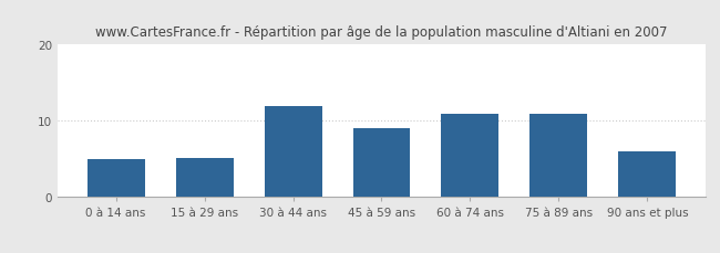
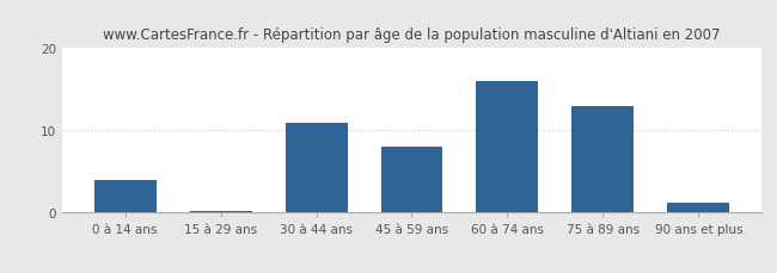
0 à 14 ans: 5.0 -> 4.0
15 à 29 ans: 5.2 -> 0.2
30 à 44 ans: 12.0 -> 11.0
45 à 59 ans: 9.0 -> 8.0
60 à 74 ans: 11.0 -> 16.0
75 à 89 ans: 11.0 -> 13.0
90 ans et plus: 6.0 -> 1.2
